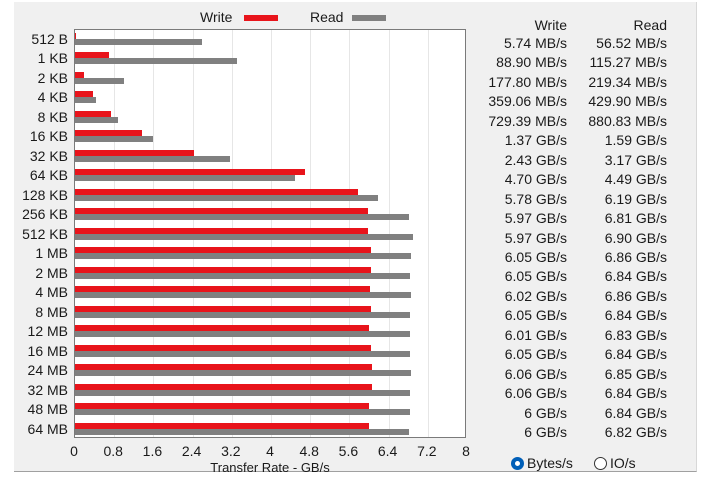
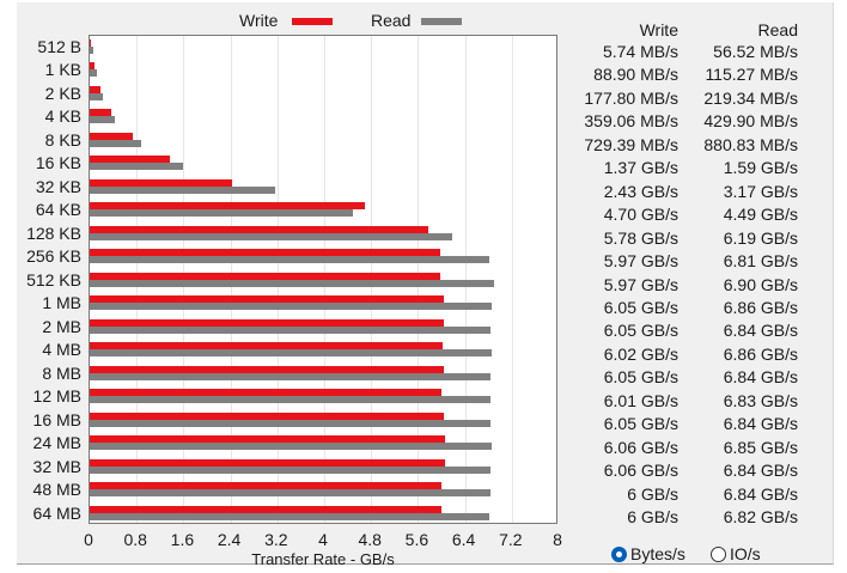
Read/512 B: 2.6 -> 0.1
Write/1 KB: 0.7 -> 0.1
Read/1 KB: 3.3 -> 0.1
Read/2 KB: 1.0 -> 0.2
